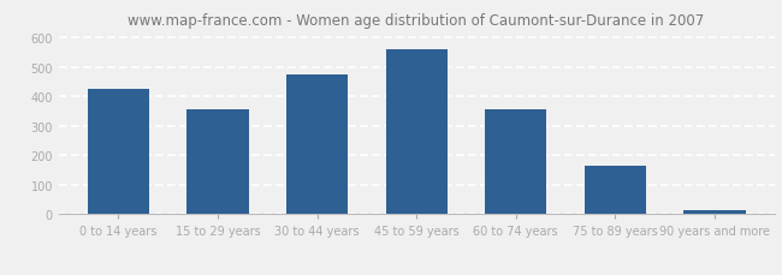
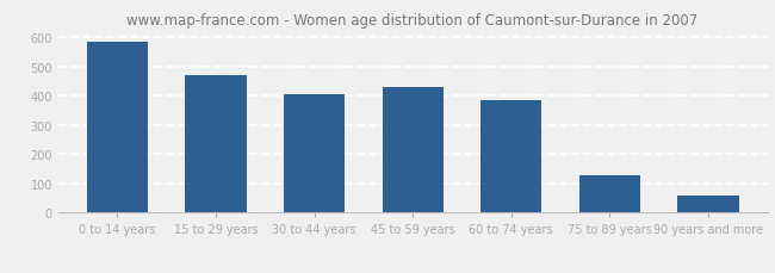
0 to 14 years: 425 -> 585
15 to 29 years: 357 -> 470
30 to 44 years: 476 -> 405
45 to 59 years: 560 -> 430
60 to 74 years: 357 -> 385
75 to 89 years: 165 -> 130
90 years and more: 14 -> 60
